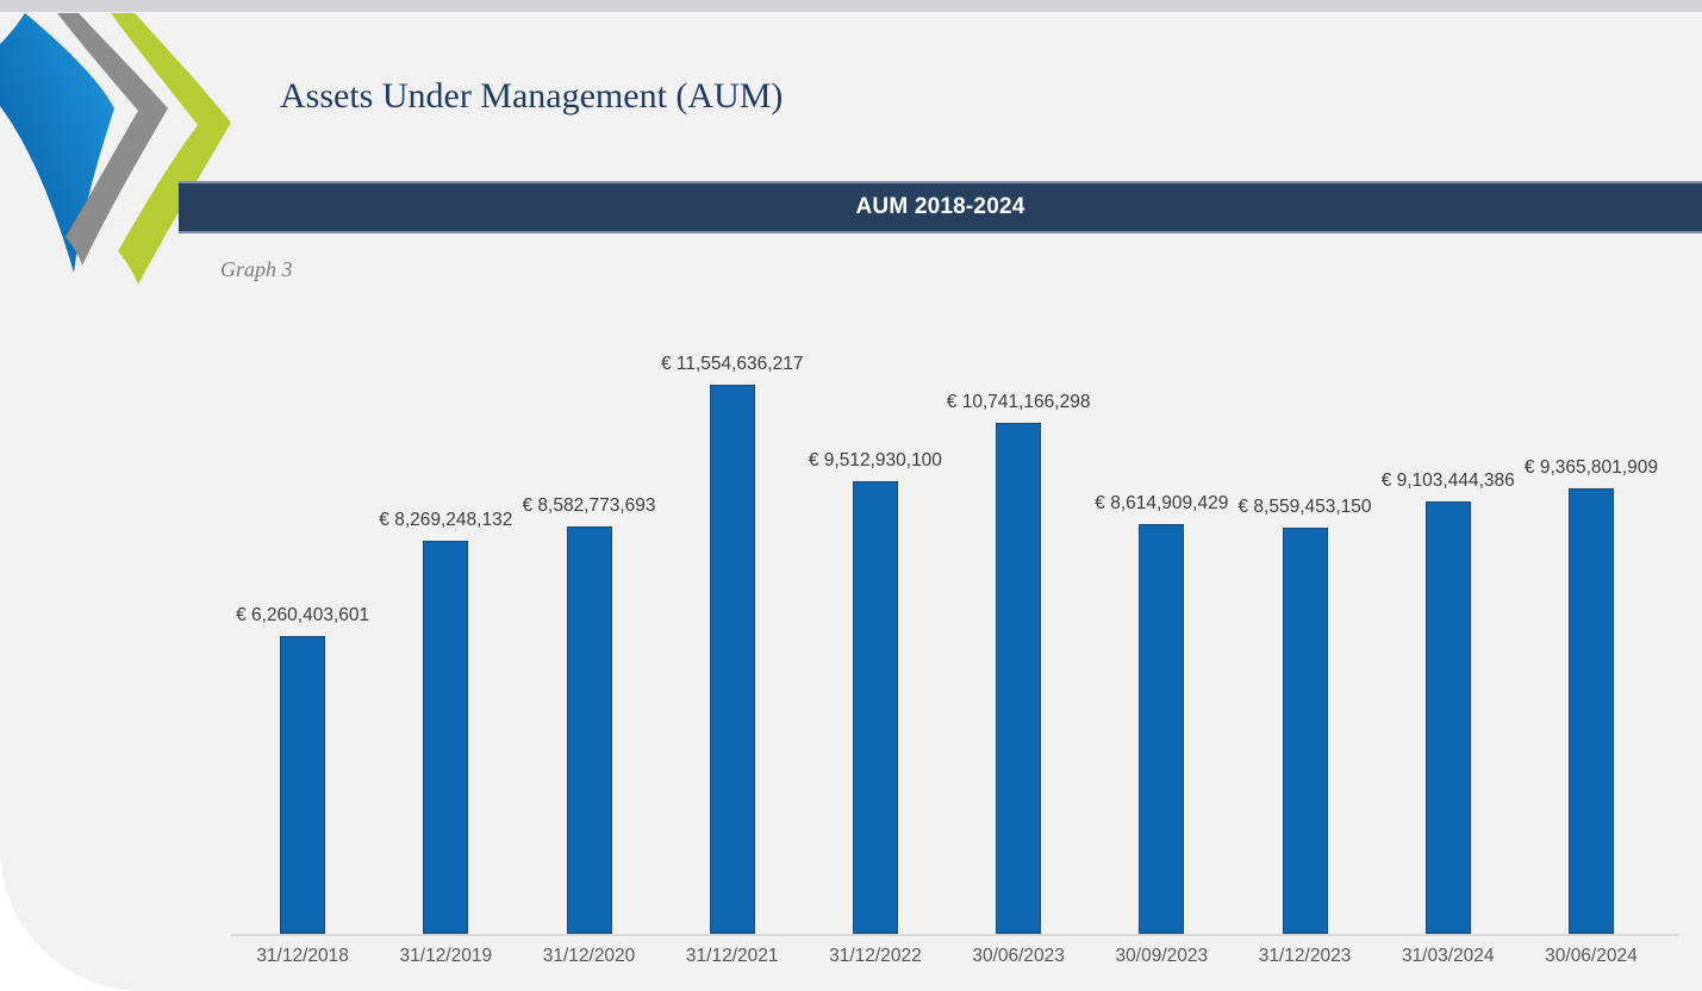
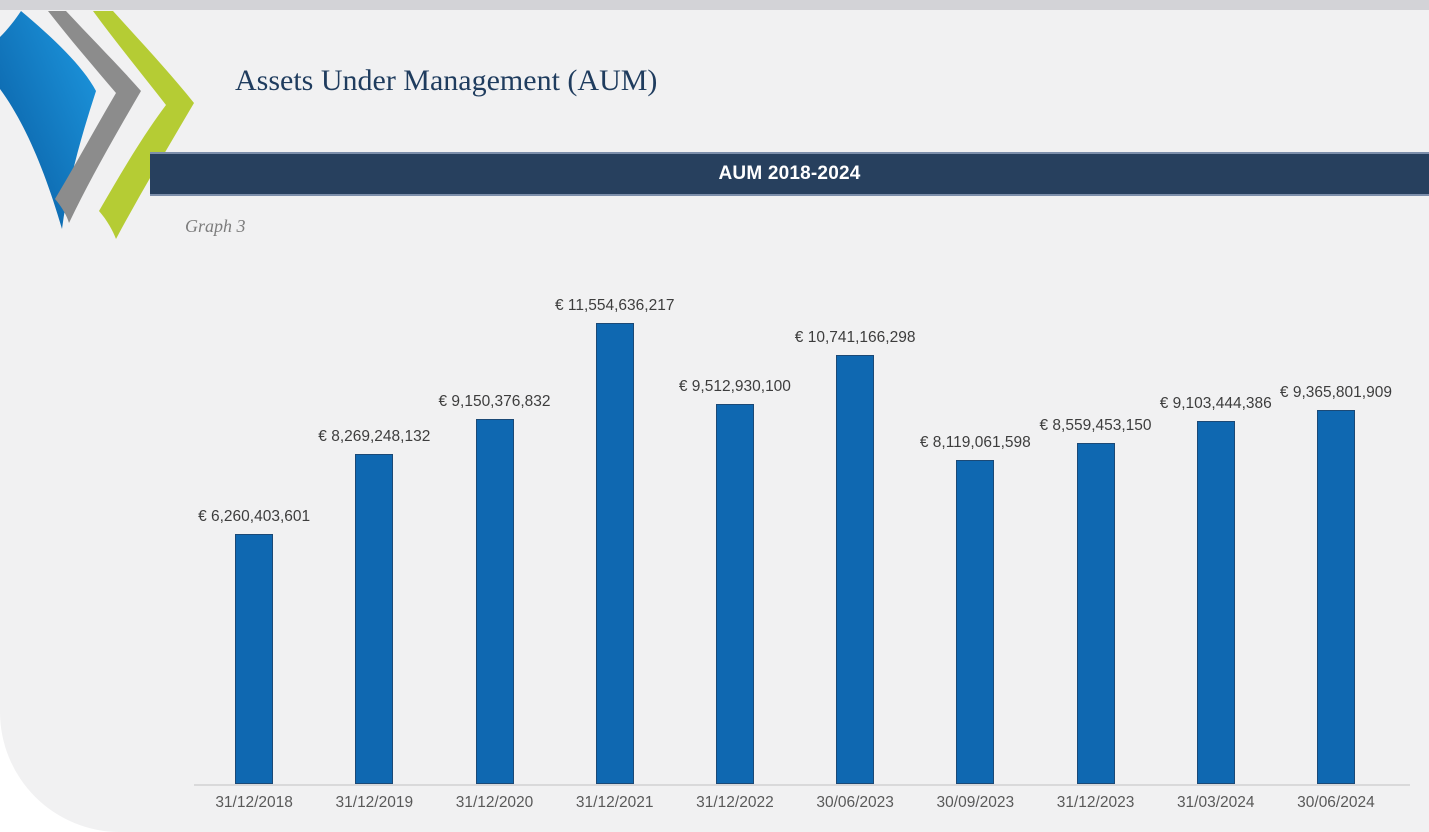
31/12/2020: 8,582,773,693 -> 9,150,376,832
30/09/2023: 8,614,909,429 -> 8,119,061,598
